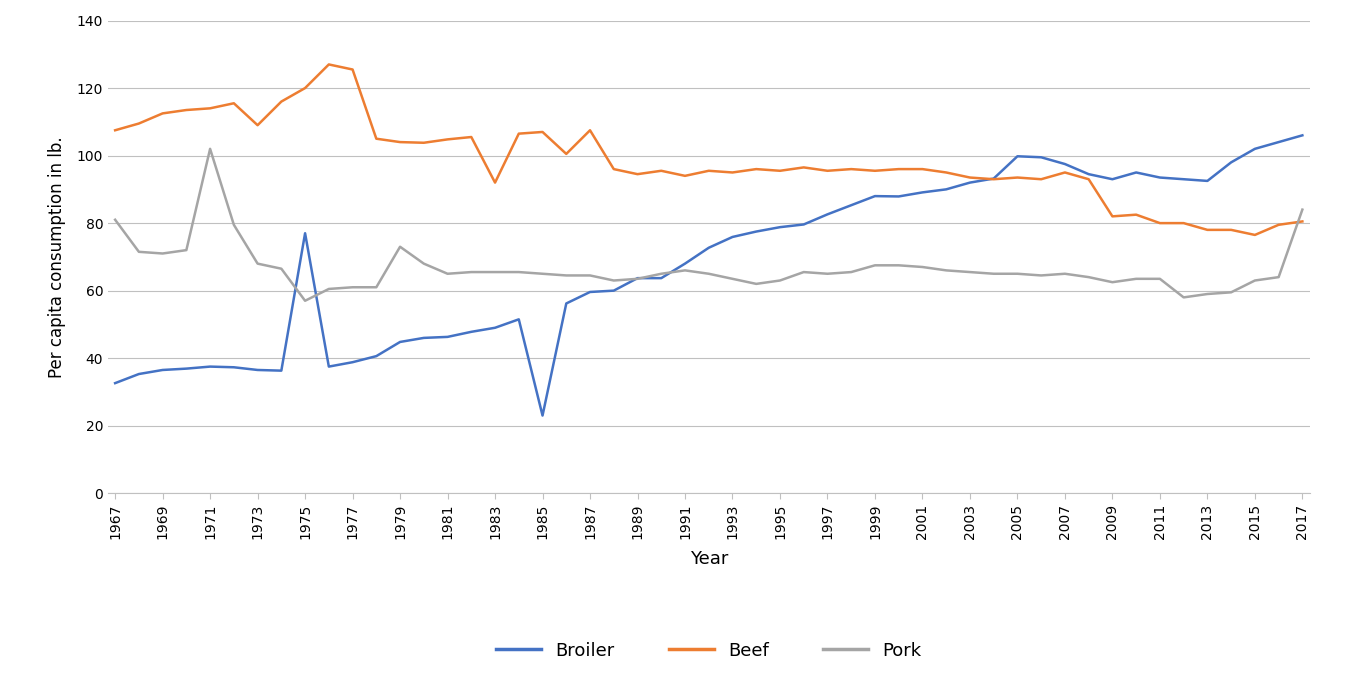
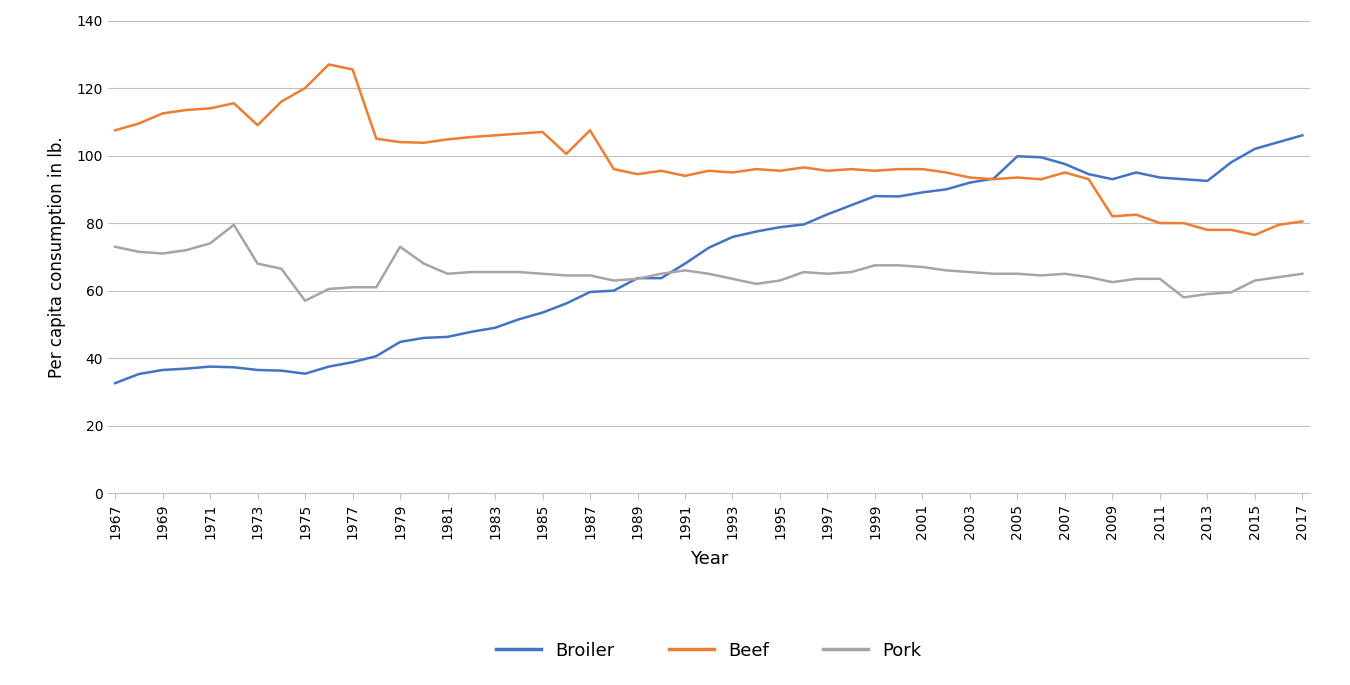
Pork/1967: 81.0 -> 73.0
Pork/1971: 102.0 -> 74.0
Broiler/1975: 77.0 -> 35.4
Beef/1983: 92.0 -> 106.0
Broiler/1985: 23.0 -> 53.5
Pork/2017: 84.0 -> 65.0
